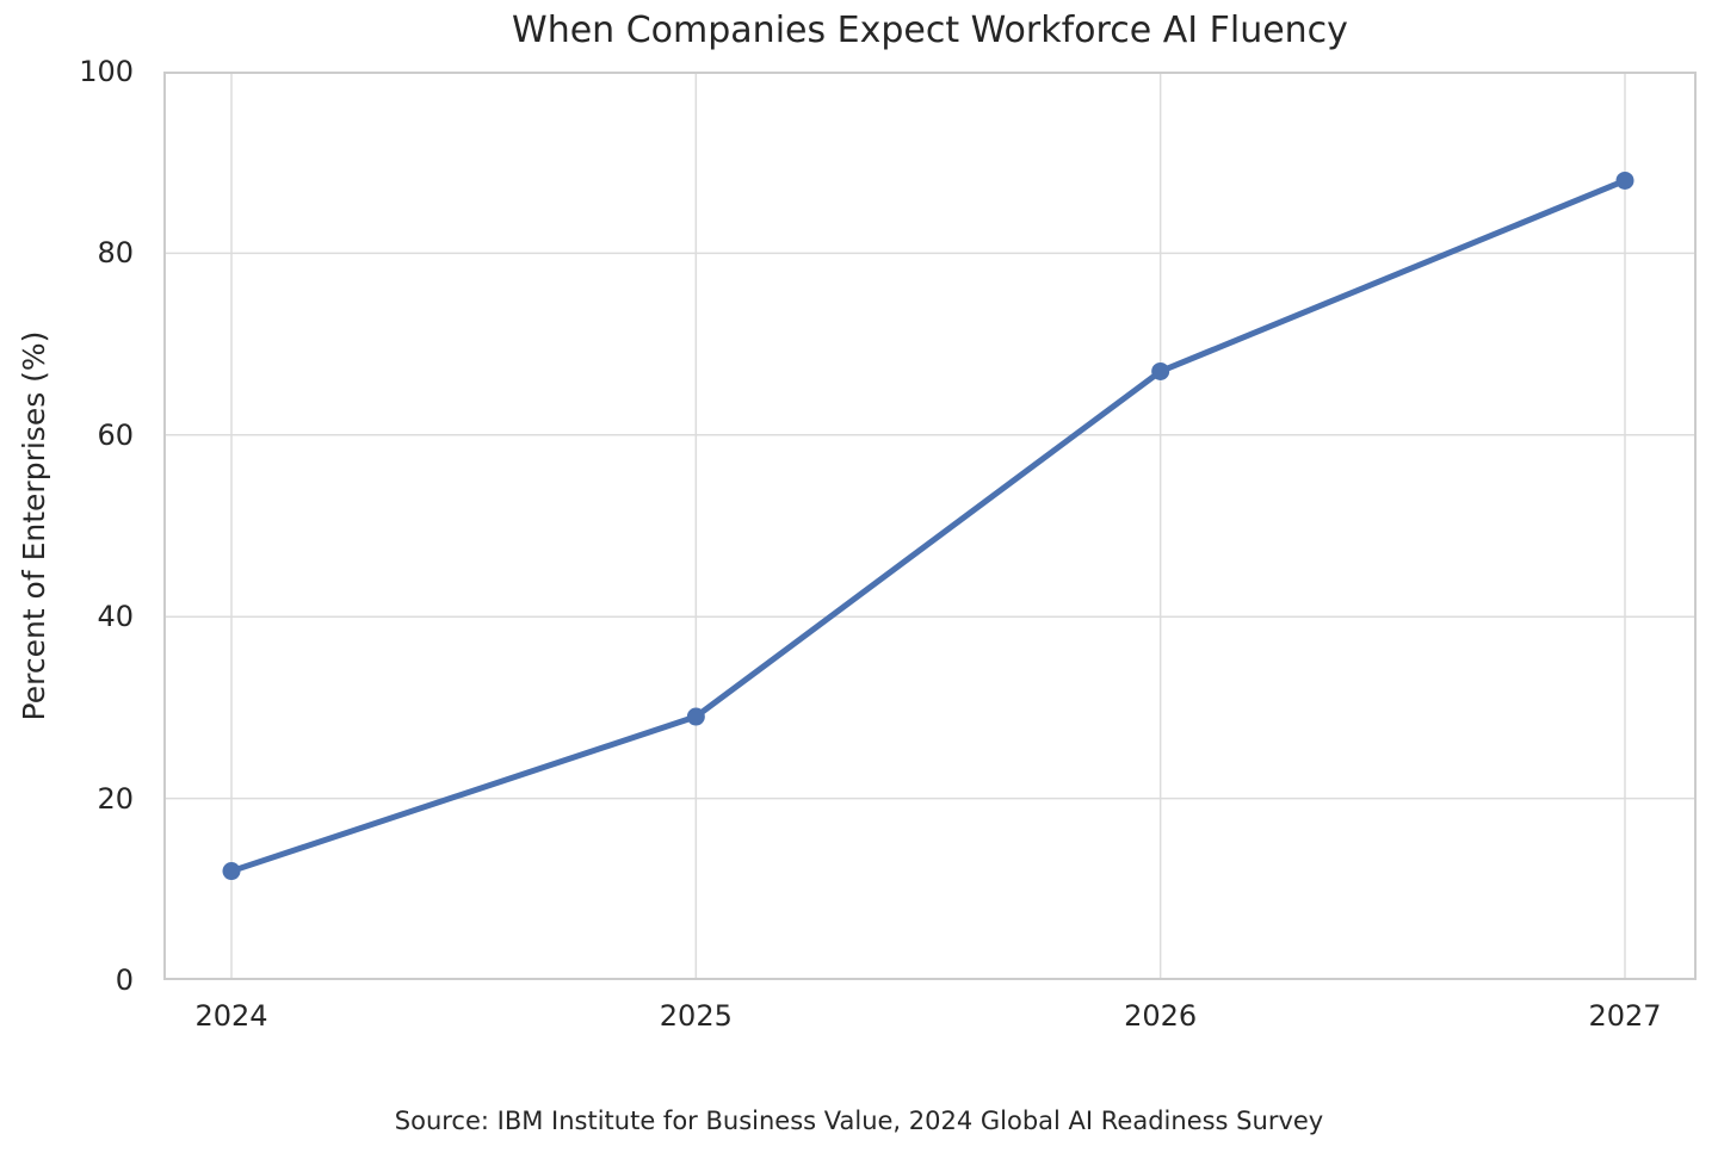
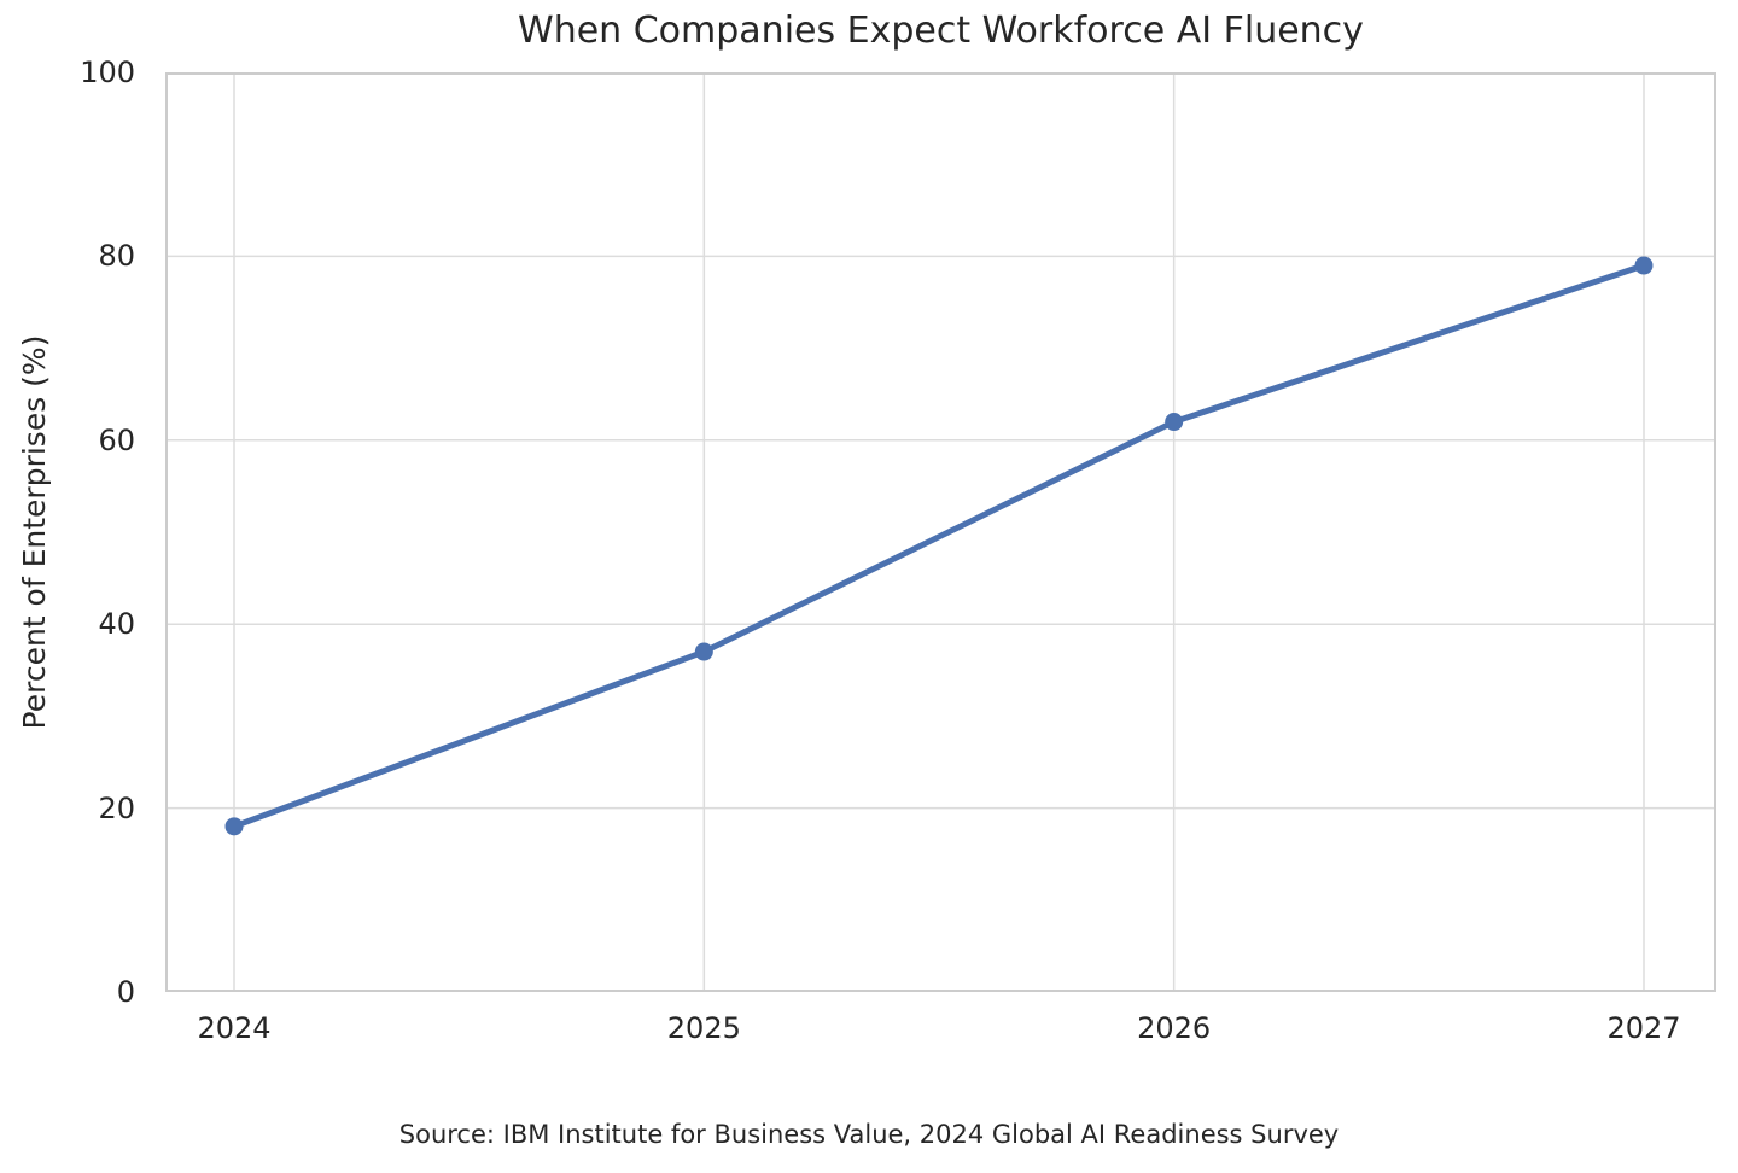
2024: 12 -> 18
2025: 29 -> 37
2026: 67 -> 62
2027: 88 -> 79
